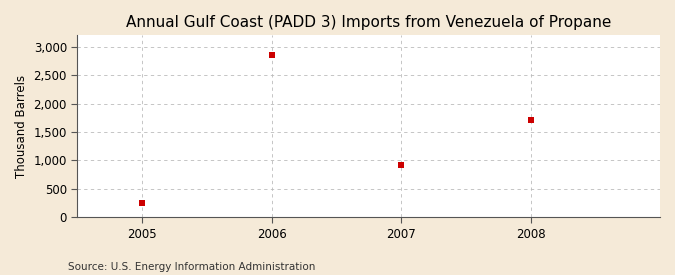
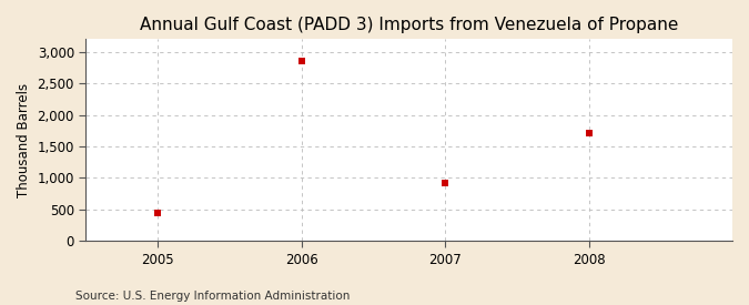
2005: 250 -> 440
